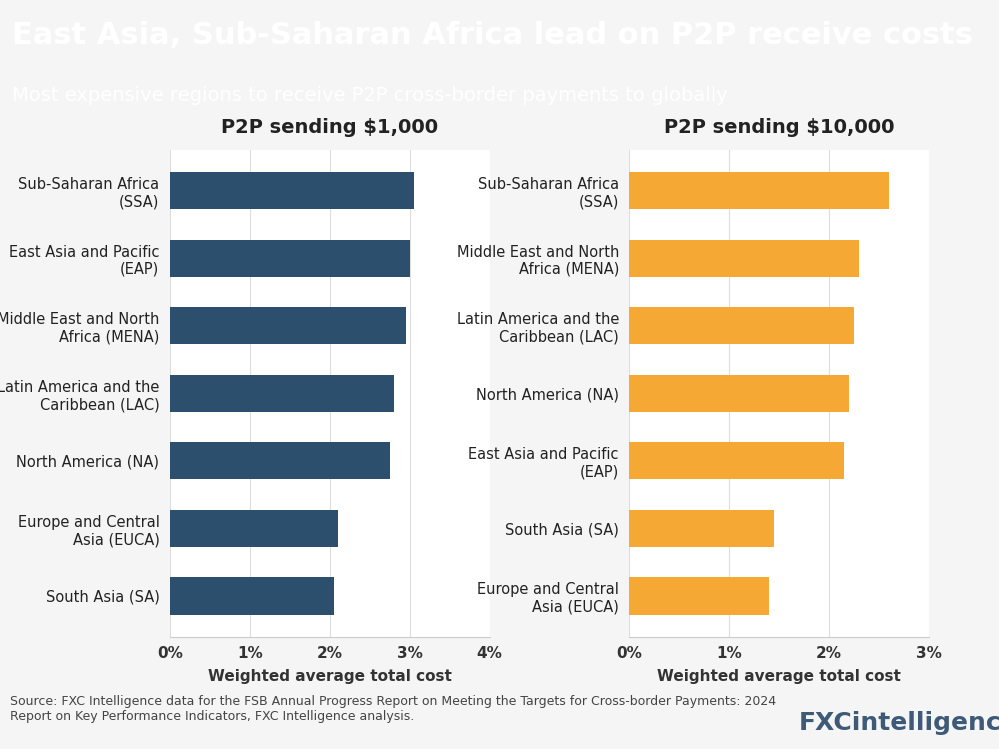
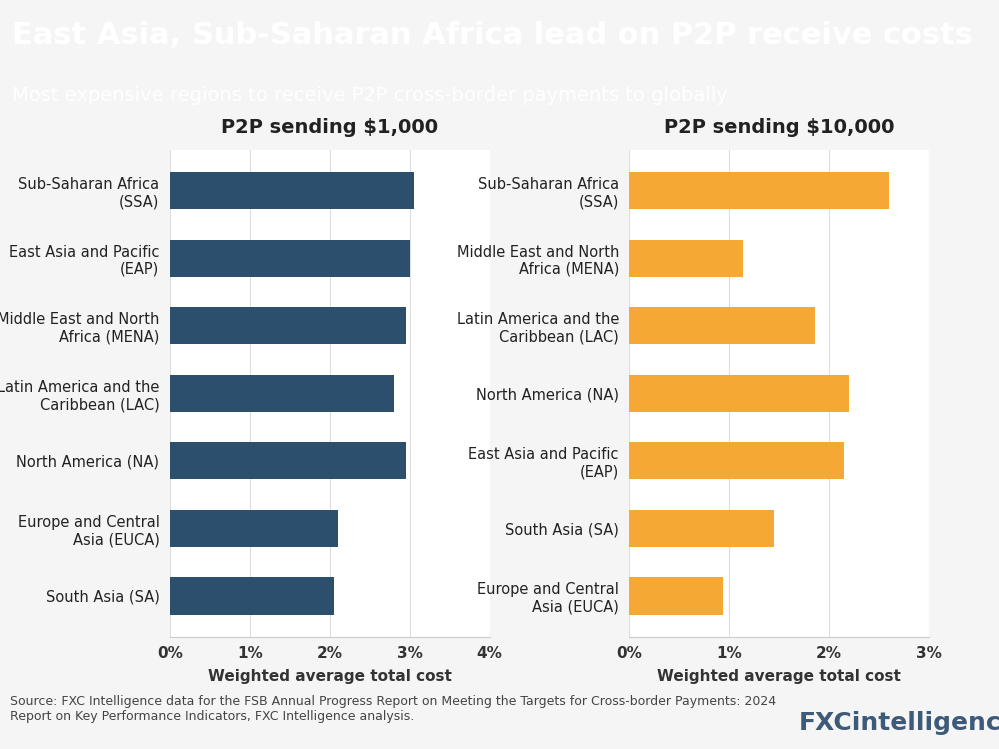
P2P sending $1,000/North America (NA): 2.75% -> 2.96%
P2P sending $10,000/Middle East and North Africa (MENA): 2.30% -> 1.14%
P2P sending $10,000/Latin America and the Caribbean (LAC): 2.25% -> 1.86%
P2P sending $10,000/Europe and Central Asia (EUCA): 1.40% -> 0.94%
